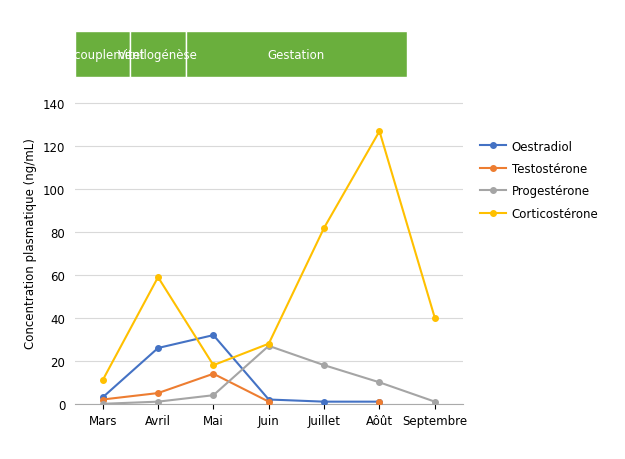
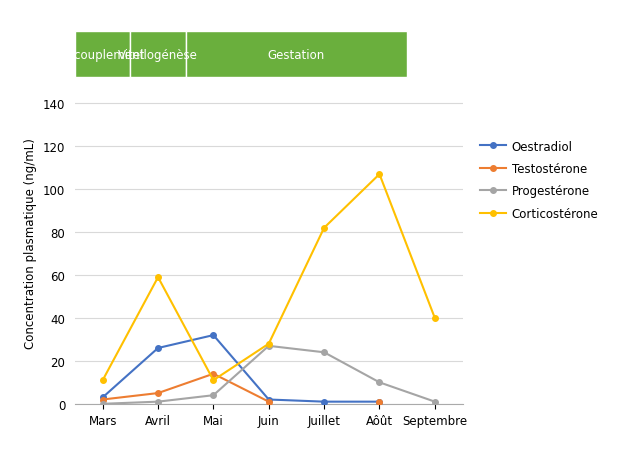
Corticostérone/Mai: 18 -> 11
Progestérone/Juillet: 18 -> 24
Corticostérone/Aôût: 127 -> 107
